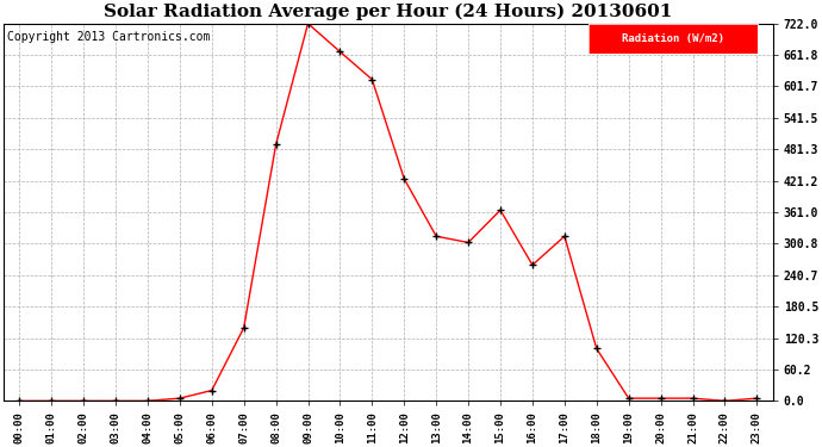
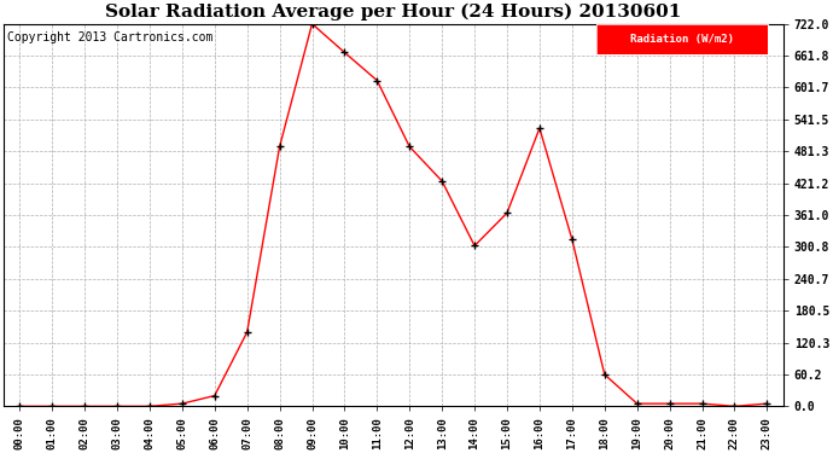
12:00: 425 -> 490
13:00: 315 -> 425
16:00: 260 -> 525
18:00: 100 -> 60
